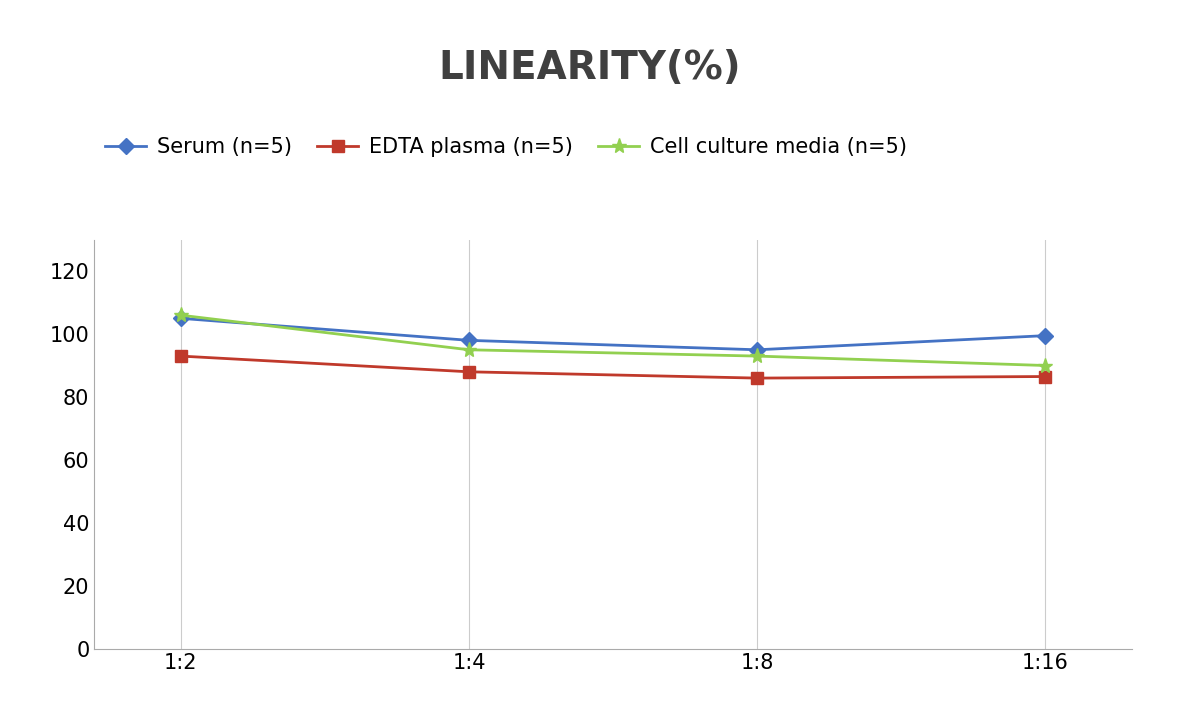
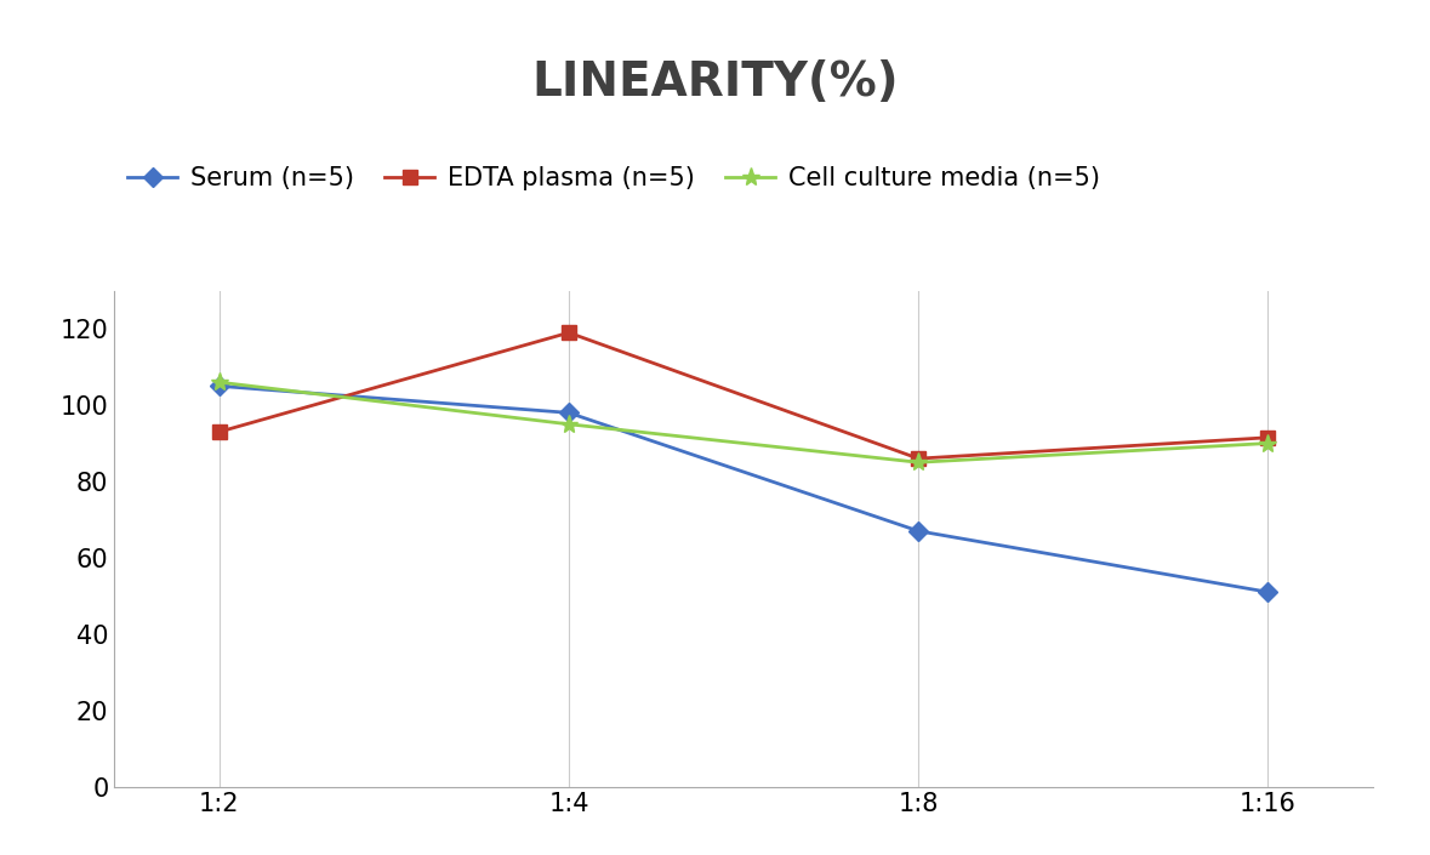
EDTA plasma (n=5)/1:4: 88.0 -> 119.0
Serum (n=5)/1:8: 95.0 -> 67.0
Cell culture media (n=5)/1:8: 93 -> 85
Serum (n=5)/1:16: 99.5 -> 51.0
EDTA plasma (n=5)/1:16: 86.5 -> 91.5
